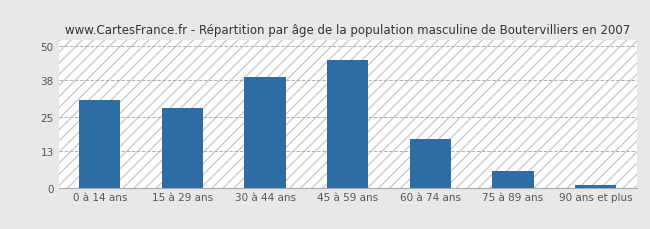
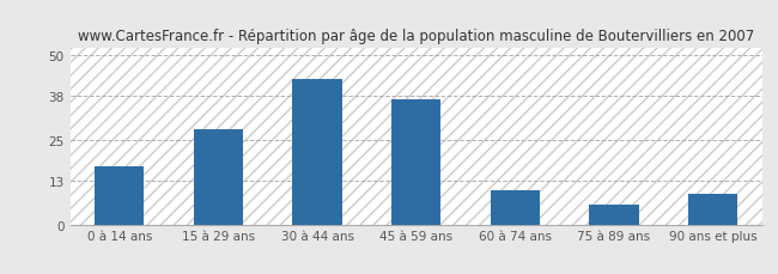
0 à 14 ans: 31 -> 17
30 à 44 ans: 39 -> 43
45 à 59 ans: 45 -> 37
60 à 74 ans: 17 -> 10
90 ans et plus: 1 -> 9
